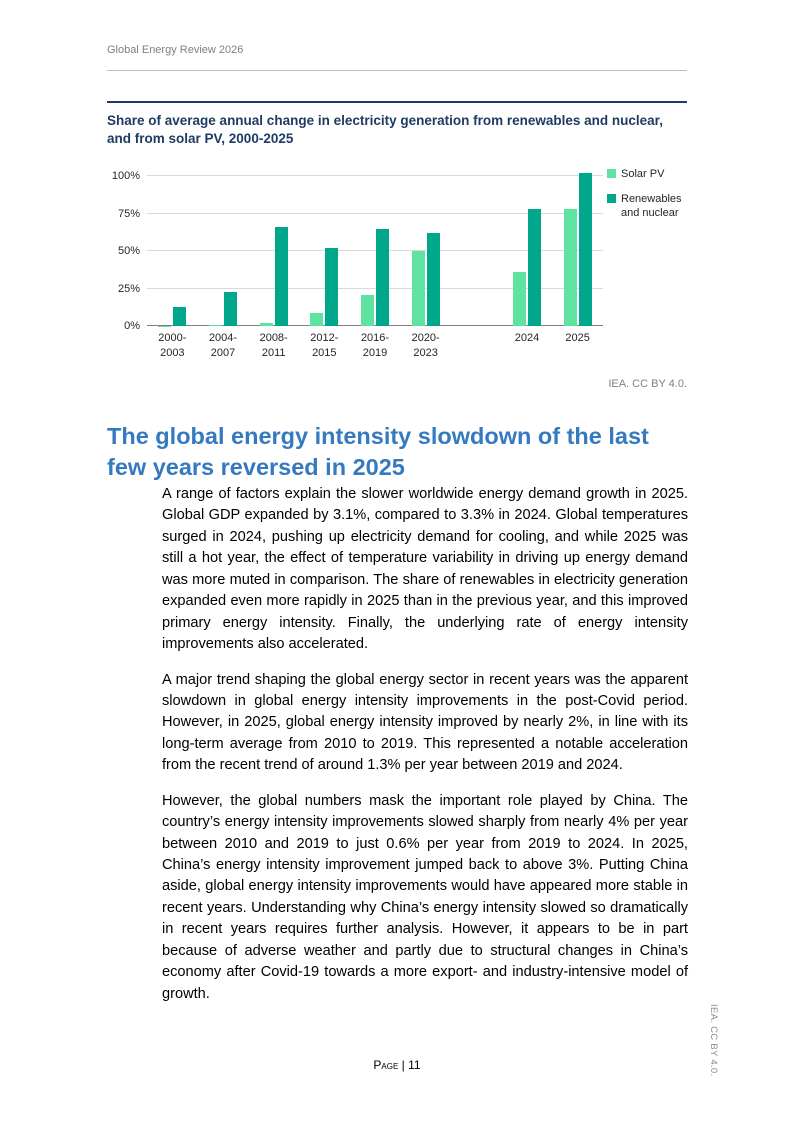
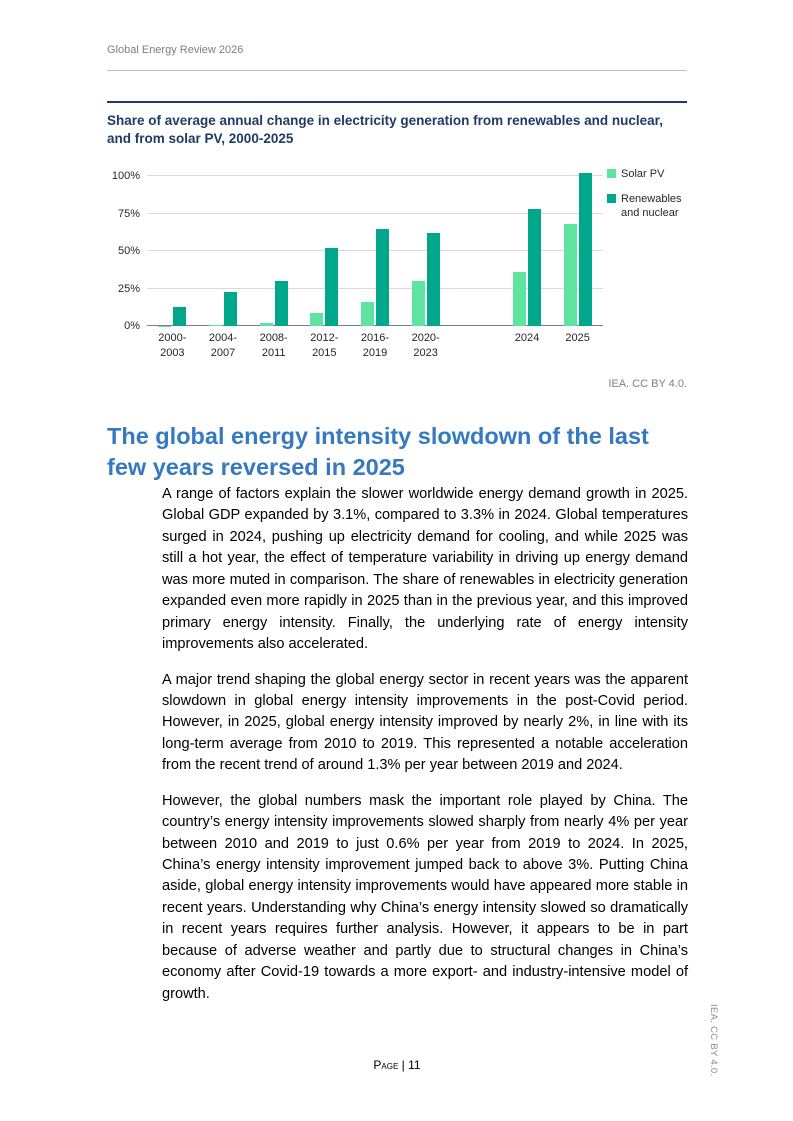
Renewables and nuclear/2008-2011: 66% -> 30%
Solar PV/2016-2019: 21% -> 16%
Solar PV/2020-2023: 50% -> 30%
Solar PV/2025: 78% -> 68%
